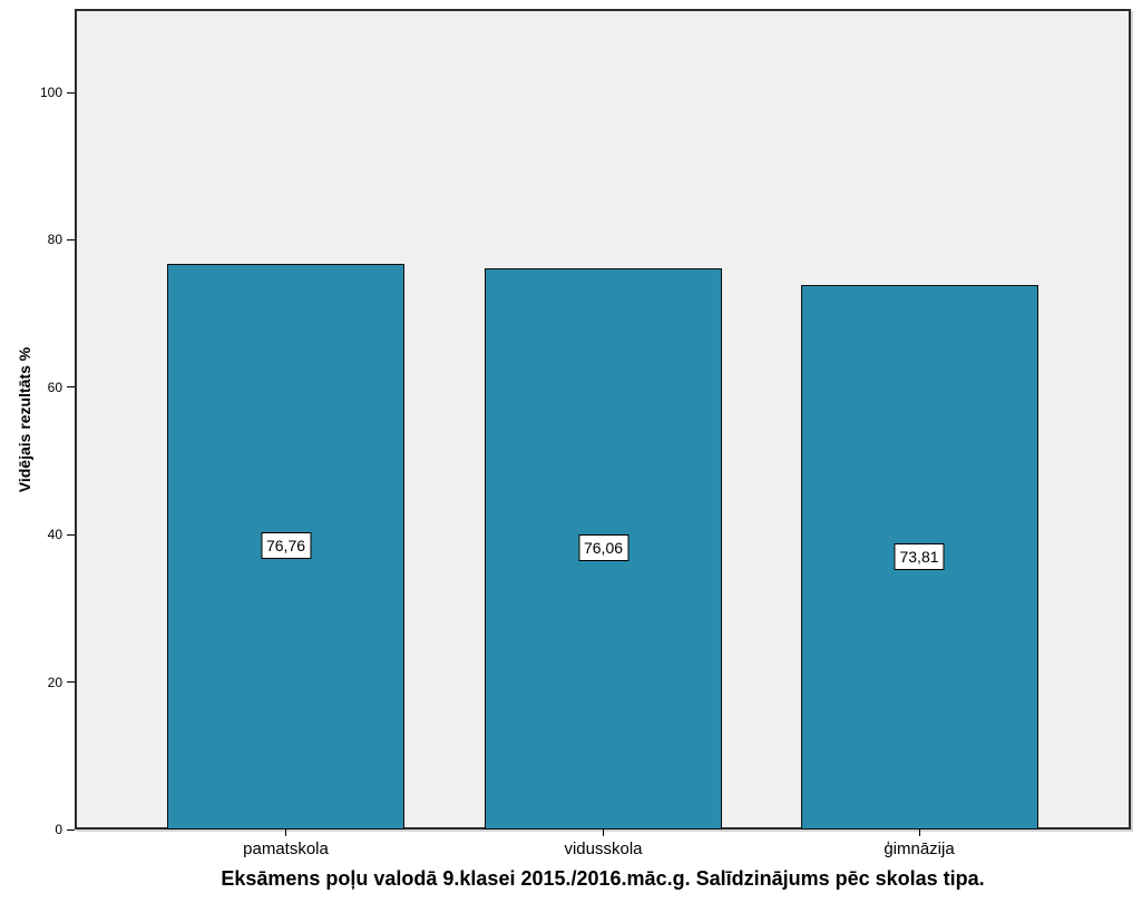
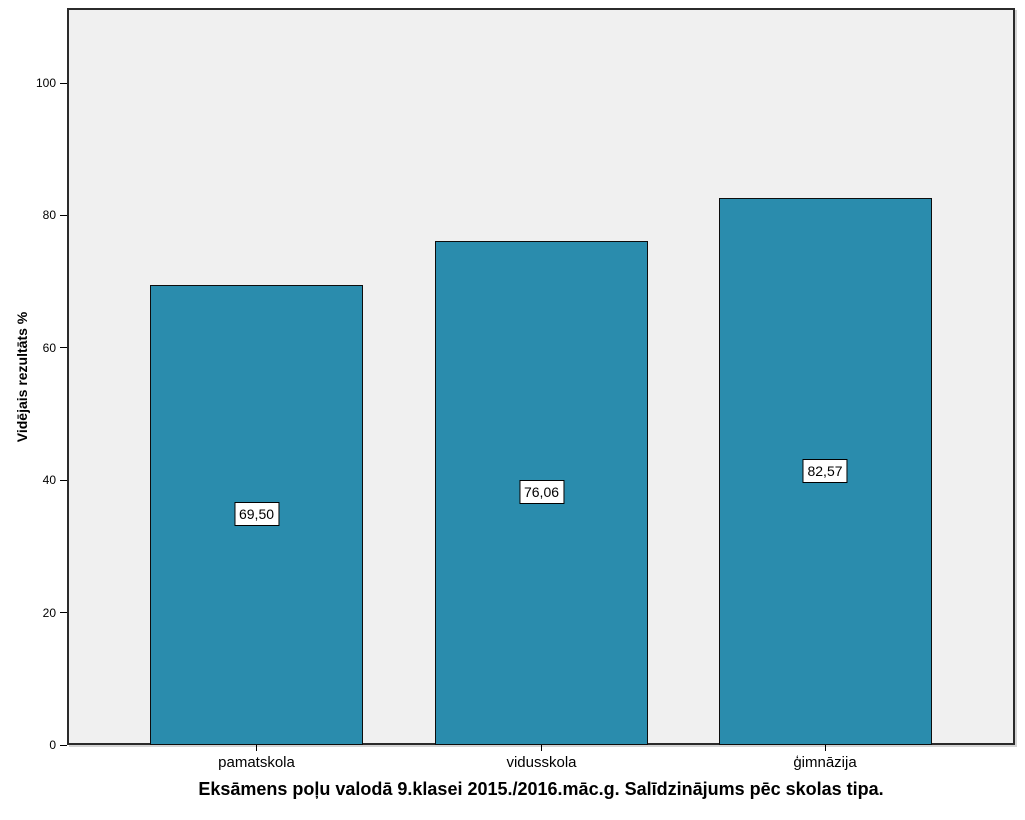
pamatskola: 76,76 -> 69,50
ģimnāzija: 73,81 -> 82,57
